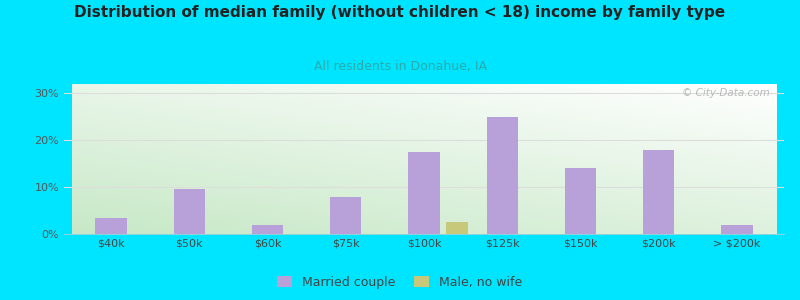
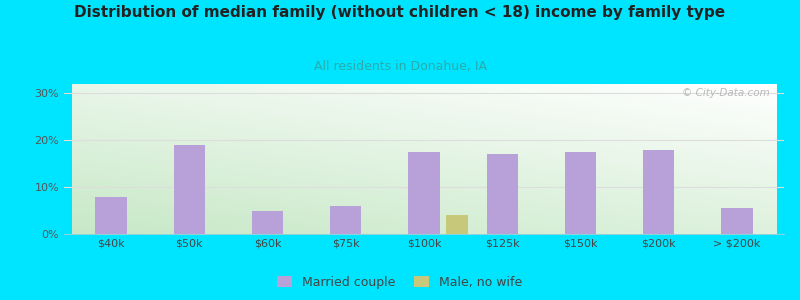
Married couple/$40k: 3.5% -> 8.0%
Married couple/$50k: 9.5% -> 19.0%
Married couple/$60k: 2.0% -> 5.0%
Married couple/$75k: 8.0% -> 6.0%
Male, no wife/$100k: 2.5% -> 4.0%
Married couple/$125k: 25.0% -> 17.0%
Married couple/$150k: 14.0% -> 17.5%
Married couple/> $200k: 2.0% -> 5.5%
